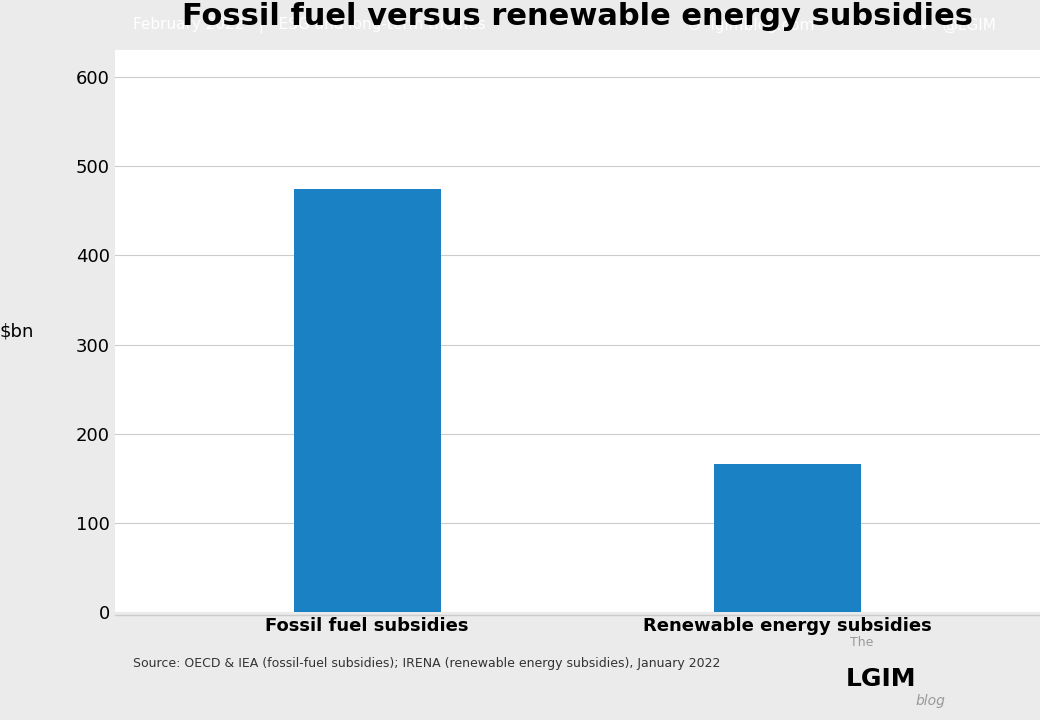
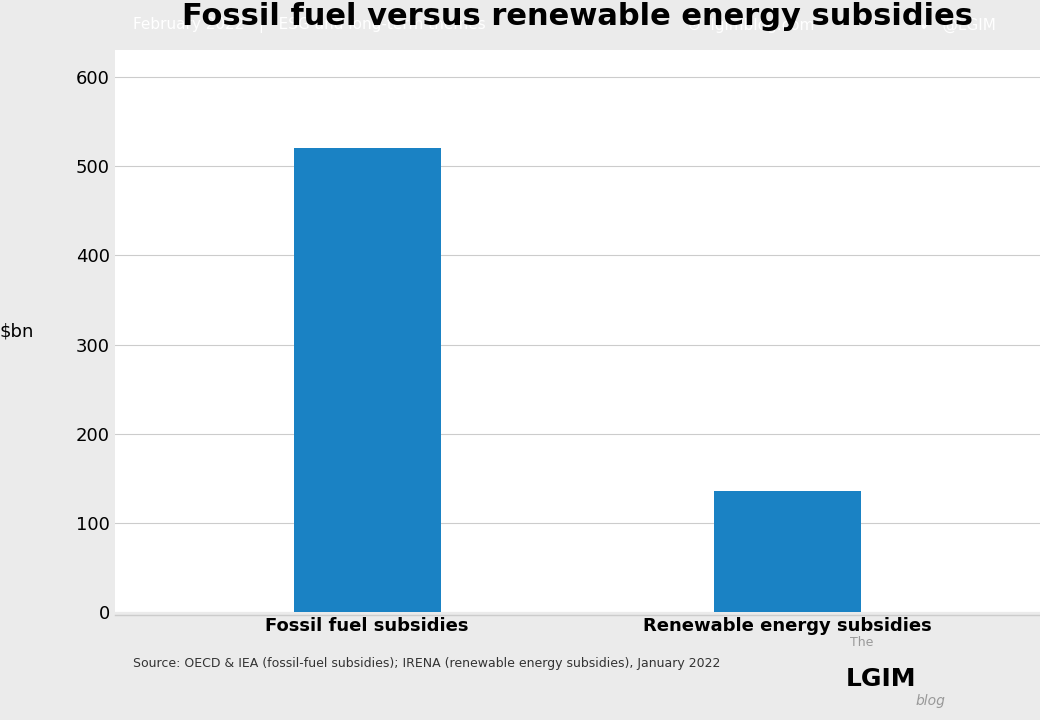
Fossil fuel subsidies: 475 -> 520
Renewable energy subsidies: 166 -> 136
